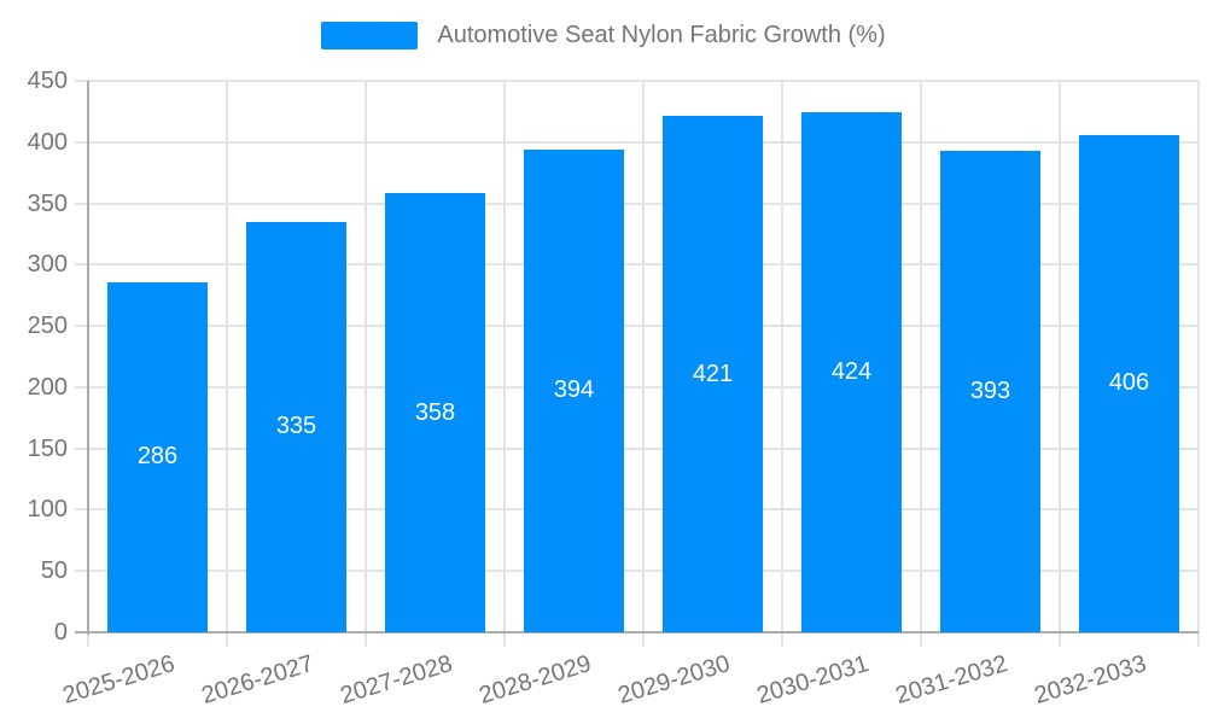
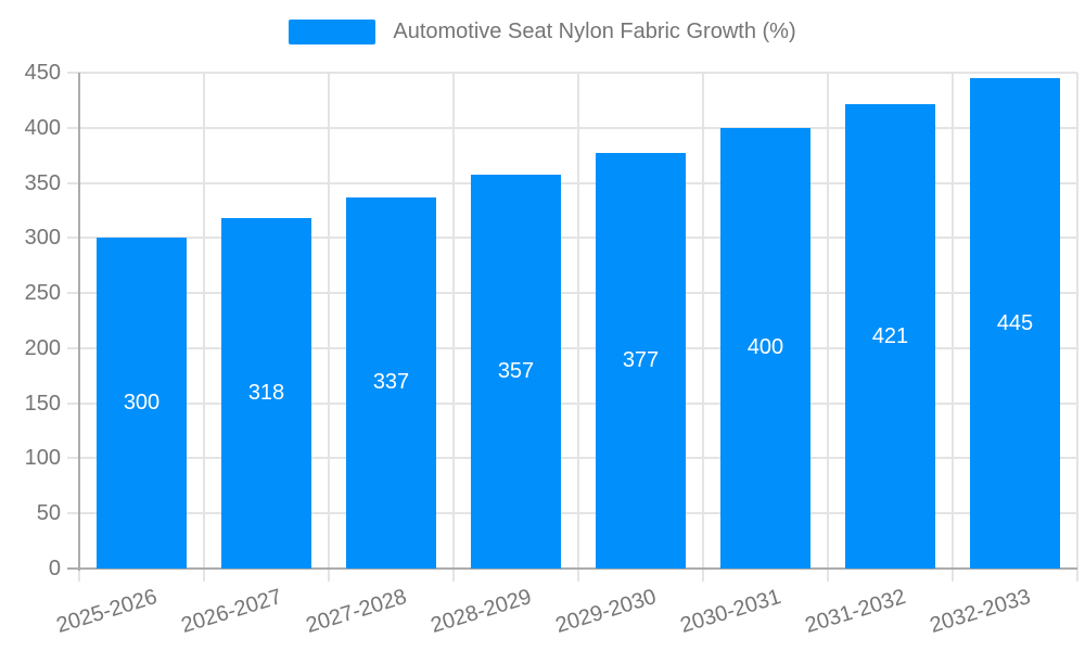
2025-2026: 286 -> 300
2026-2027: 335 -> 318
2027-2028: 358 -> 337
2028-2029: 394 -> 357
2029-2030: 421 -> 377
2030-2031: 424 -> 400
2031-2032: 393 -> 421
2032-2033: 406 -> 445
